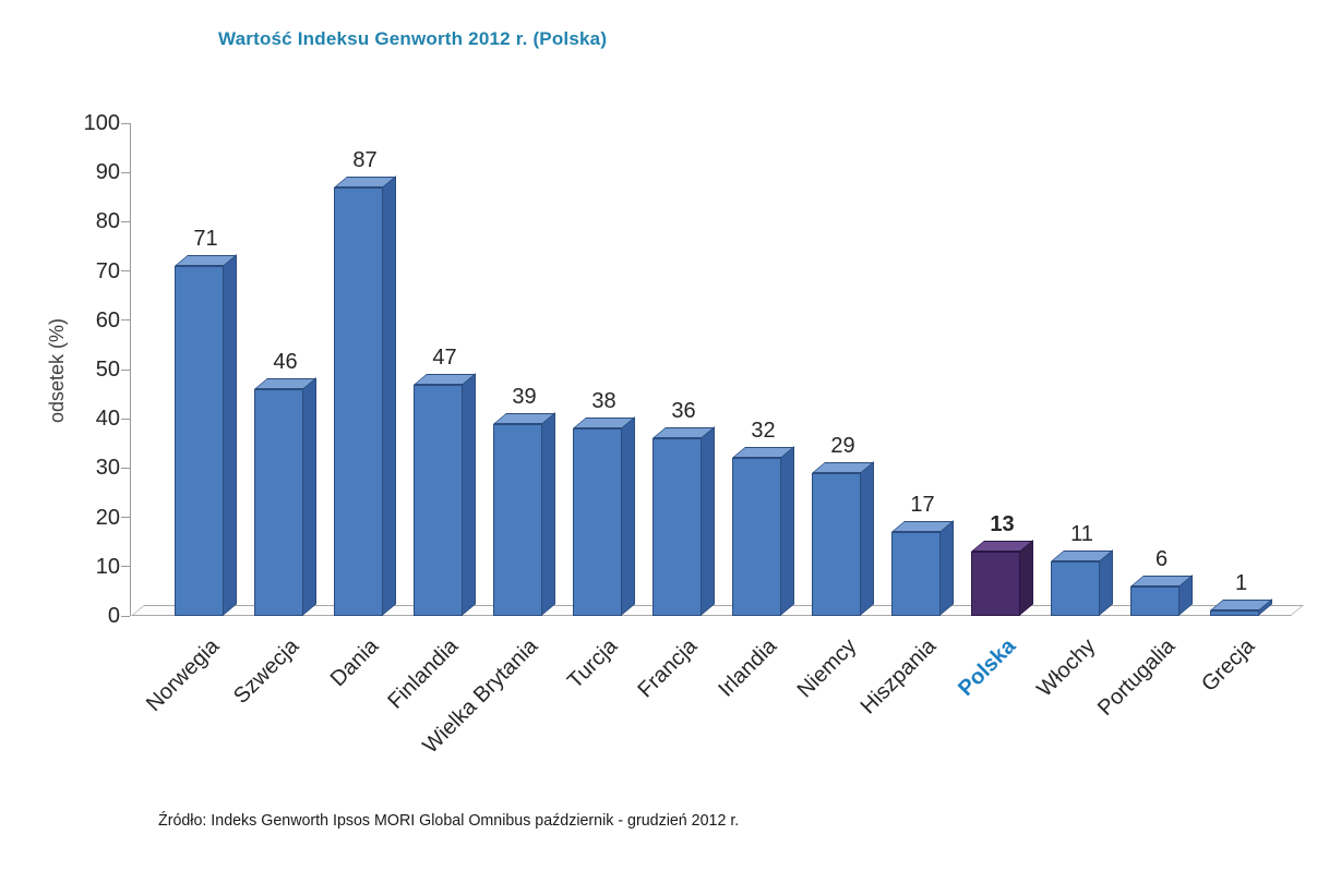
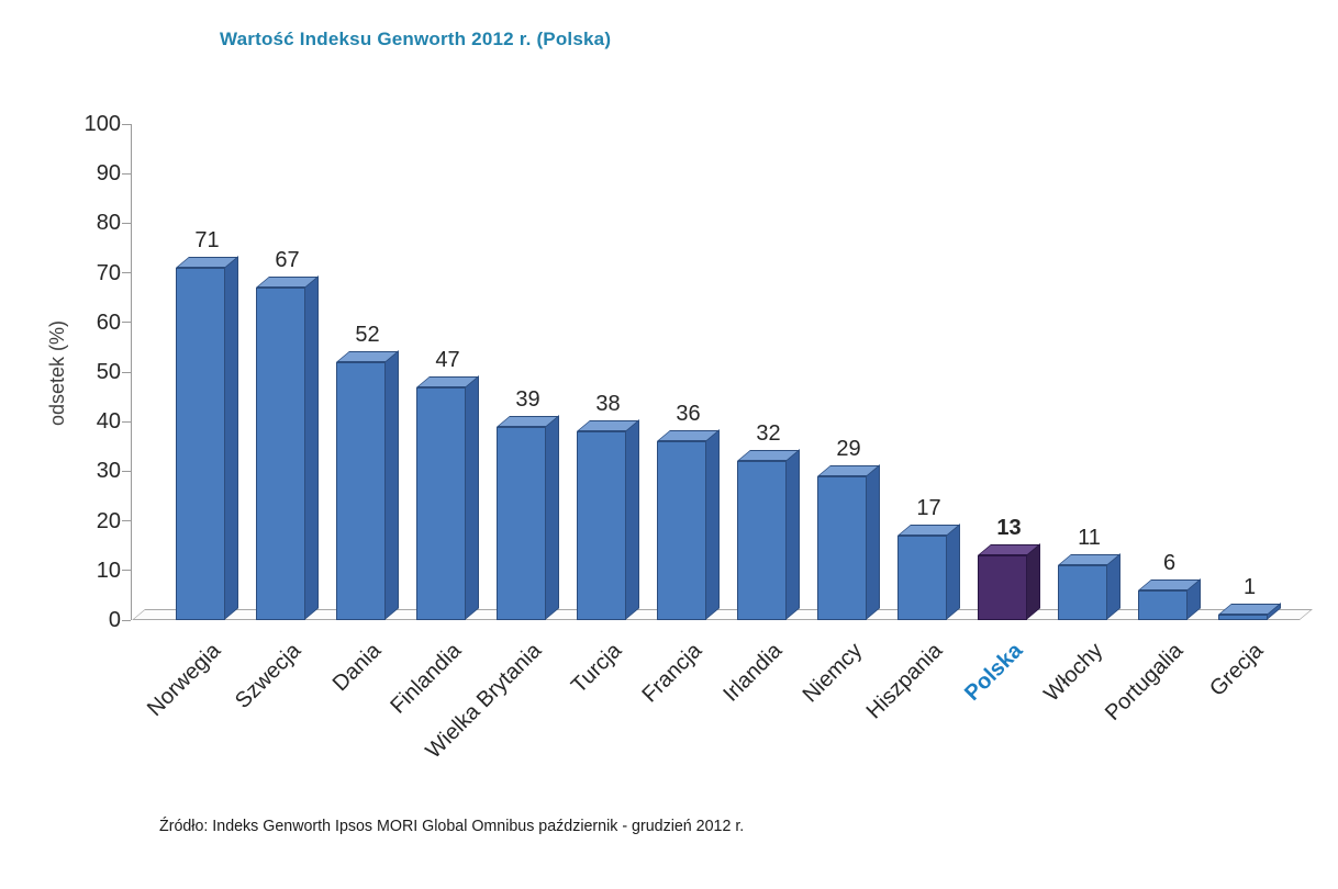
Szwecja: 46 -> 67
Dania: 87 -> 52
